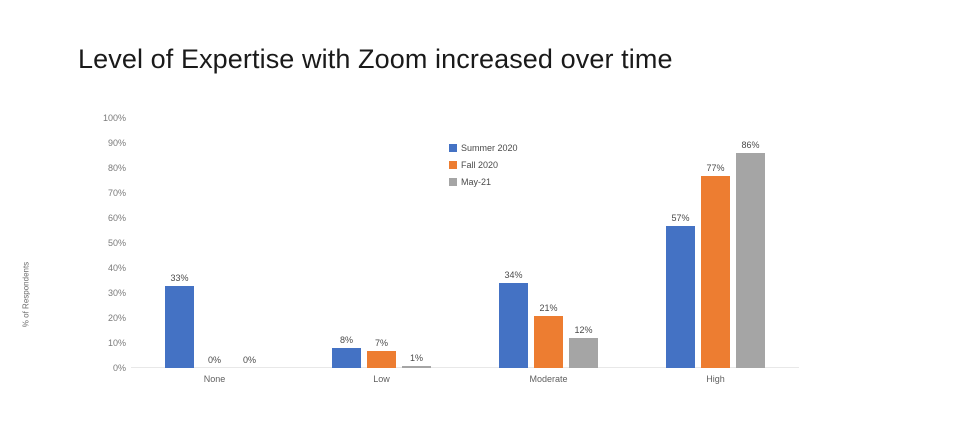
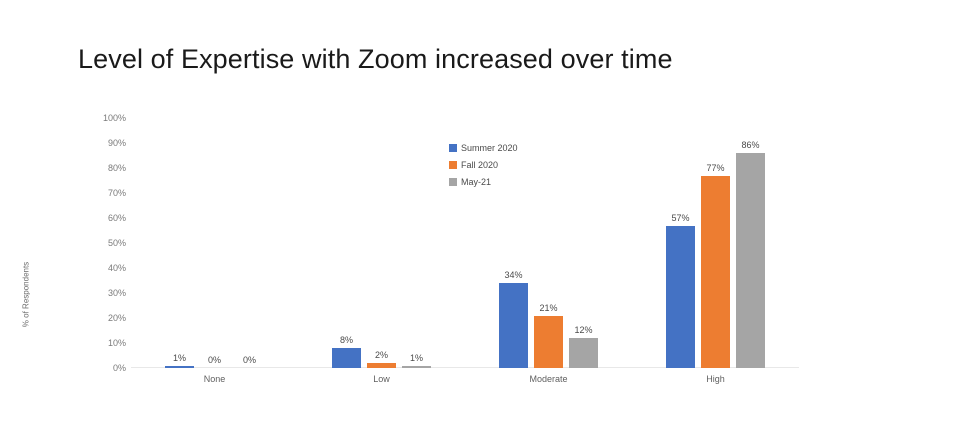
Summer 2020/None: 33% -> 1%
Fall 2020/Low: 7% -> 2%
